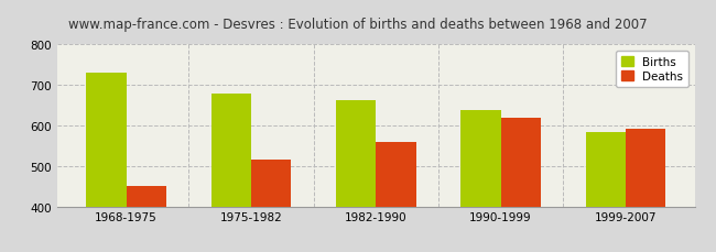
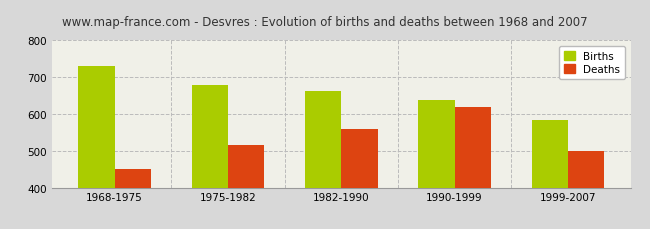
Deaths/1999-2007: 592 -> 500
